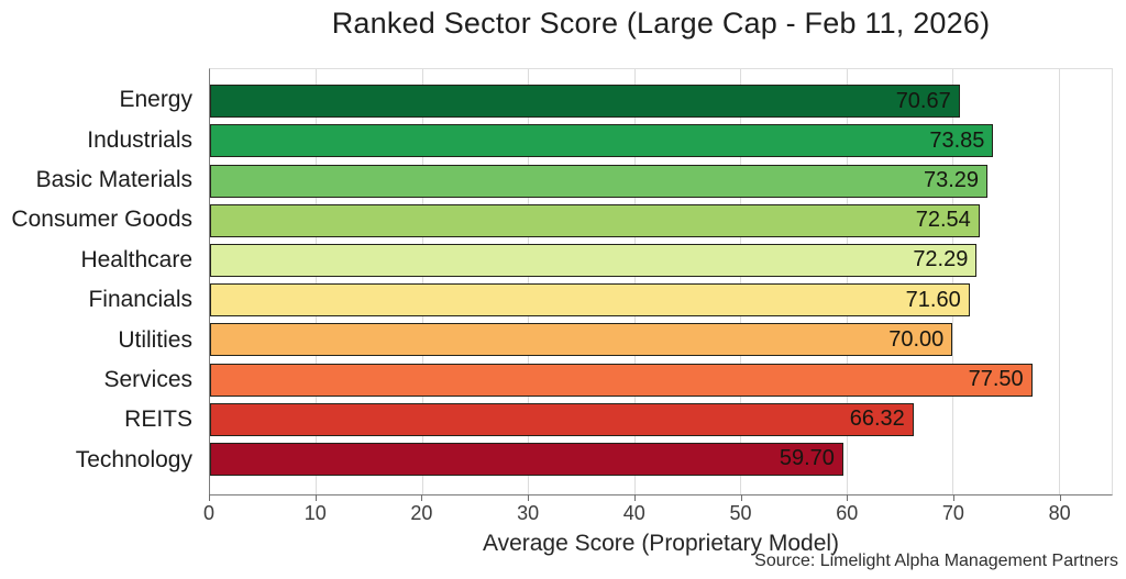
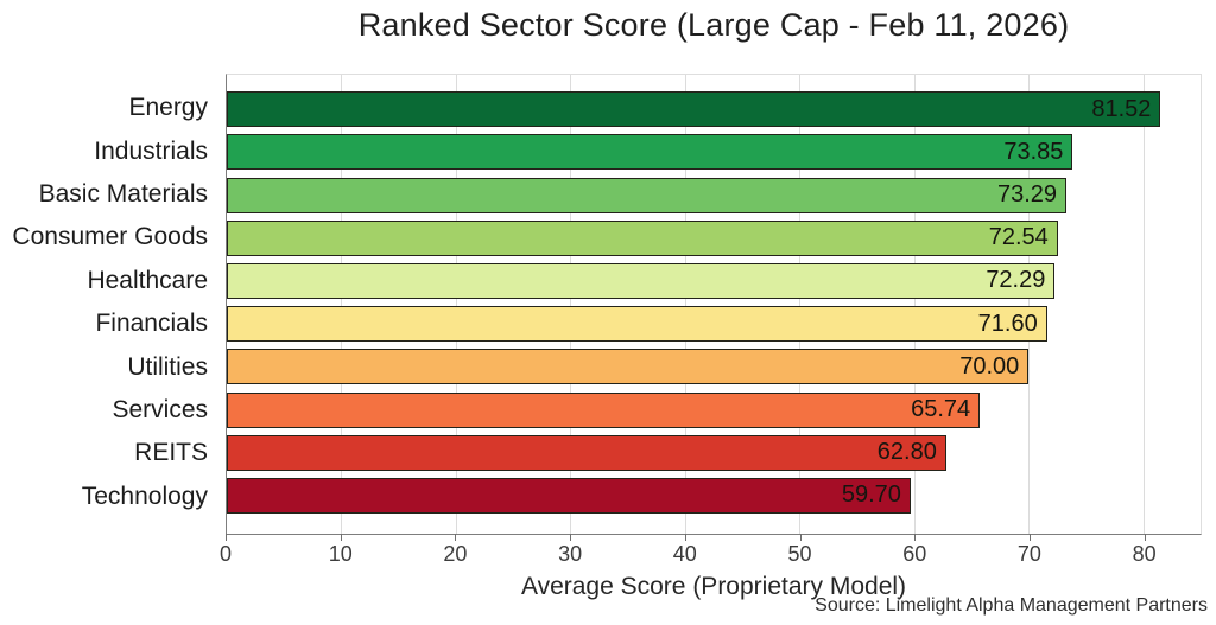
Energy: 70.67 -> 81.52
Services: 77.50 -> 65.74
REITS: 66.32 -> 62.80
